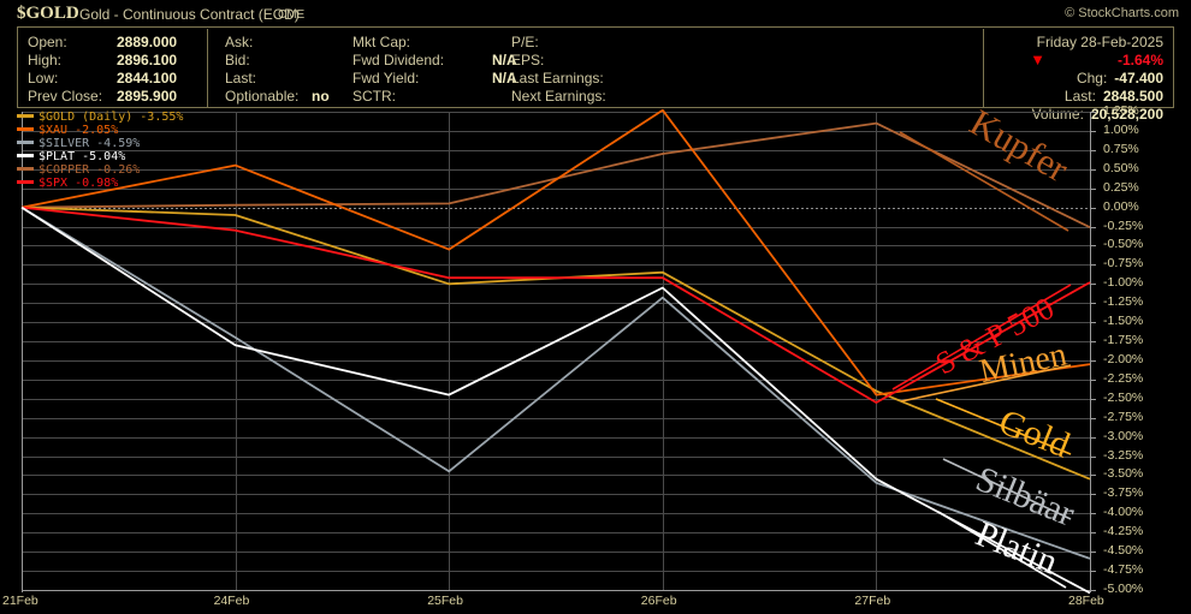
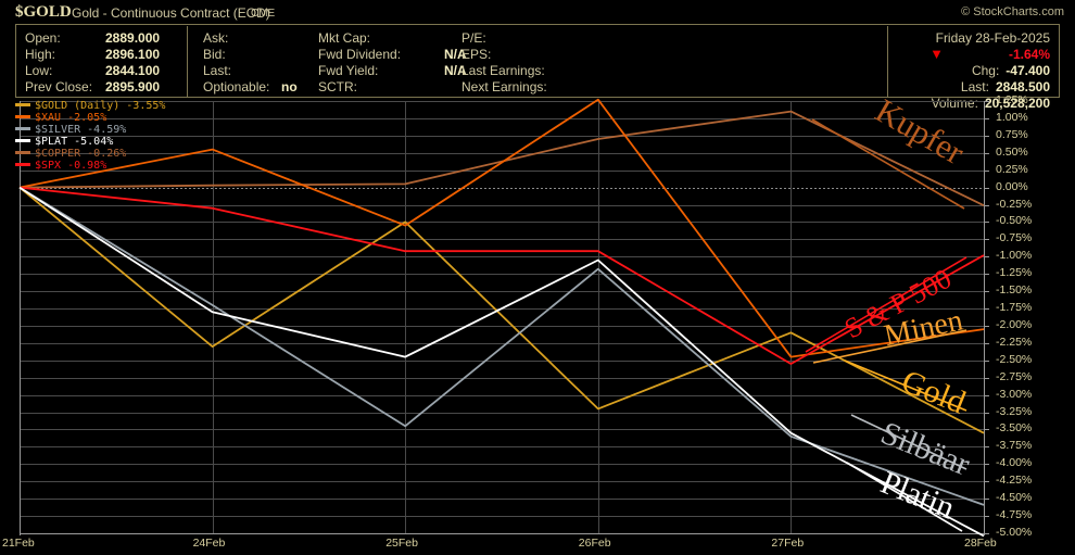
$GOLD/24Feb: -0.1% -> -2.3%
$GOLD/25Feb: -1.0% -> -0.5%
$GOLD/26Feb: -0.8% -> -3.2%
$GOLD/27Feb: -2.4% -> -2.1%
